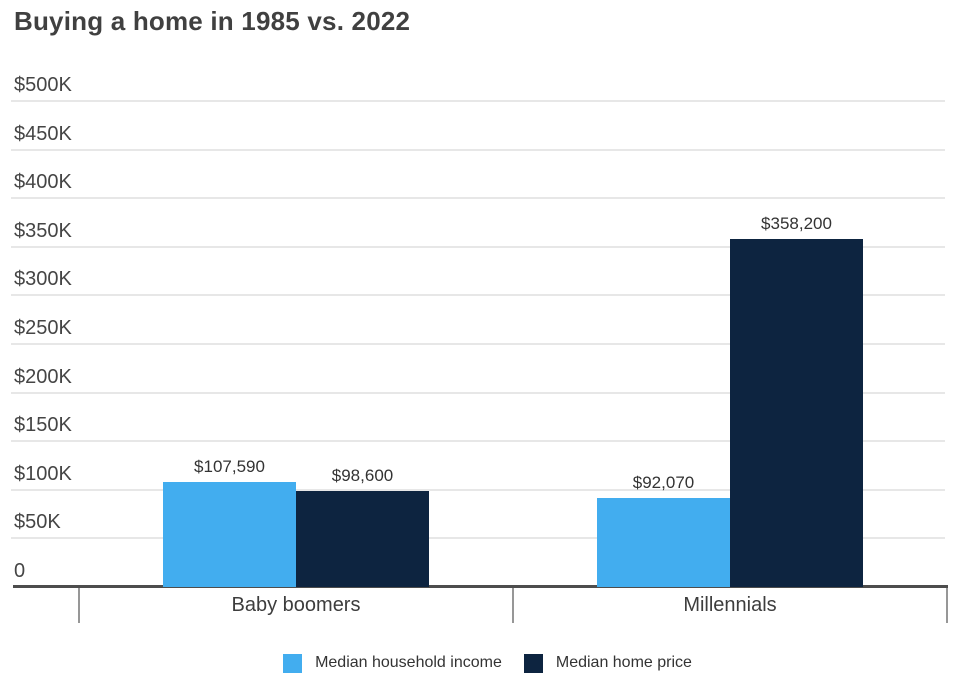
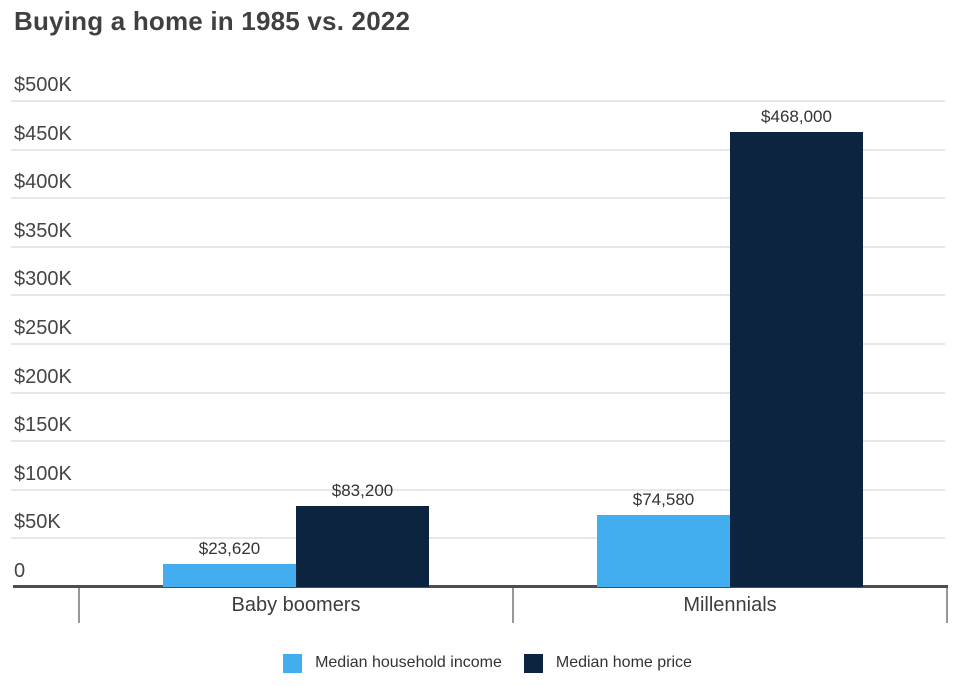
Median household income/Baby boomers: $107,590 -> $23,620
Median home price/Baby boomers: $98,600 -> $83,200
Median household income/Millennials: $92,070 -> $74,580
Median home price/Millennials: $358,200 -> $468,000
